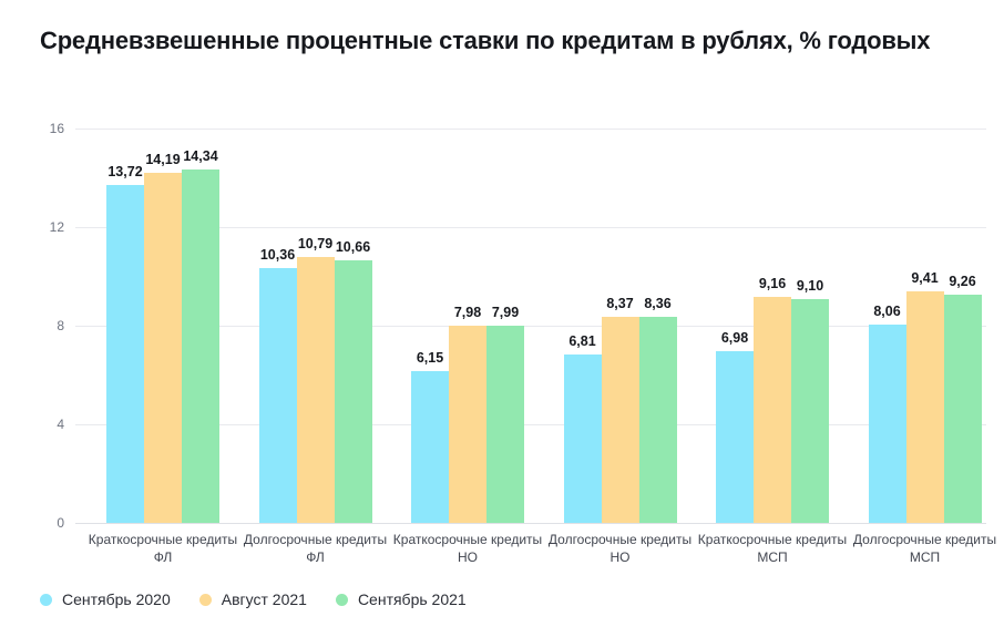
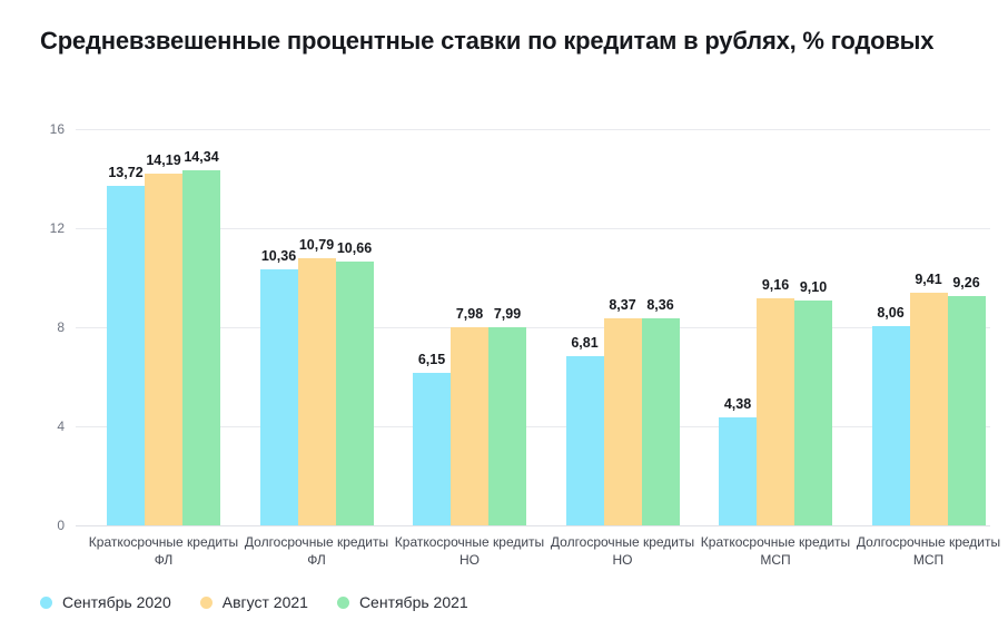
Сентябрь 2020/Краткосрочные кредиты МСП: 6,98 -> 4,38
